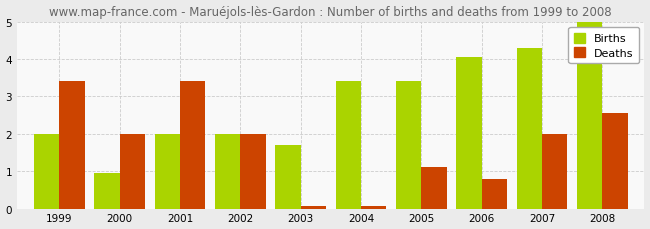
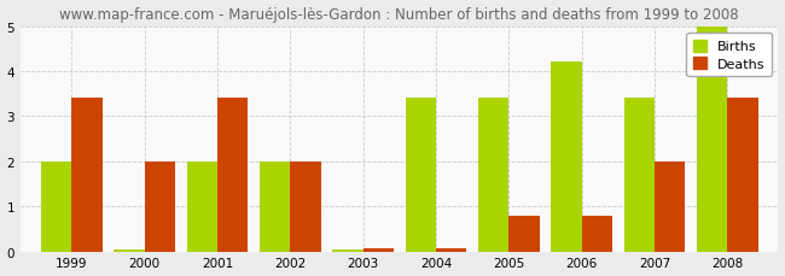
Births/2000: 0.95 -> 0.04
Births/2003: 1.70 -> 0.04
Deaths/2005: 1.10 -> 0.80
Births/2006: 4.05 -> 4.20
Births/2007: 4.30 -> 3.40
Deaths/2008: 2.55 -> 3.40
